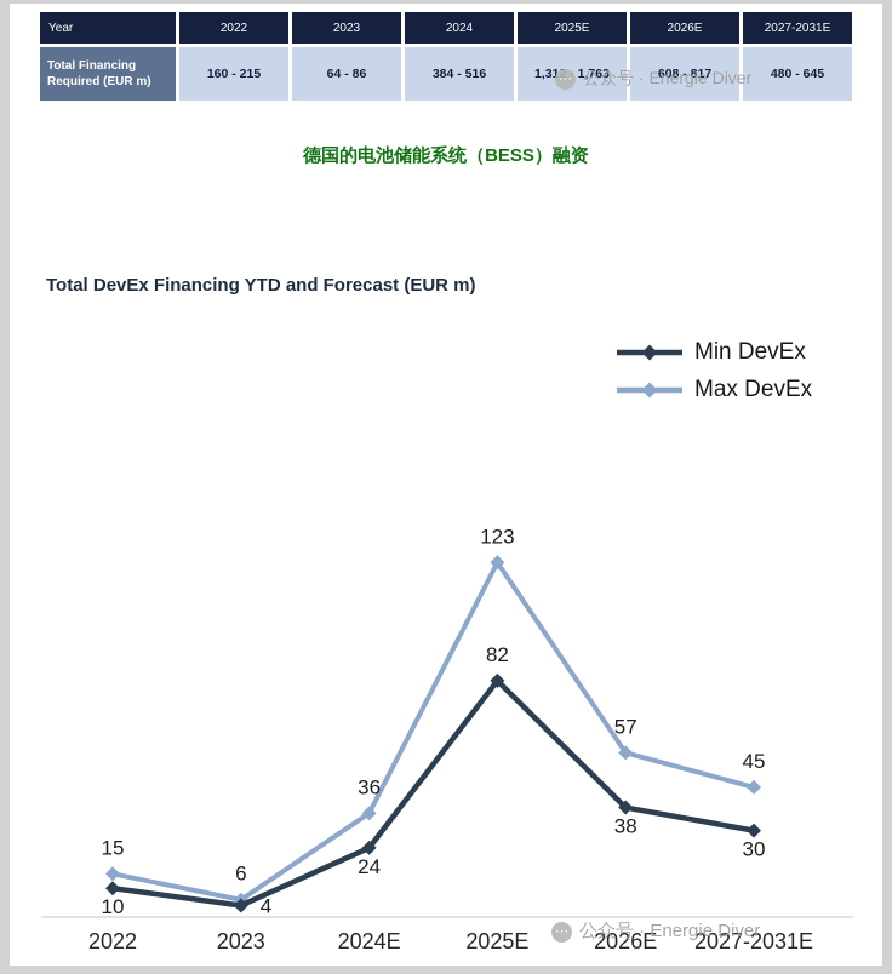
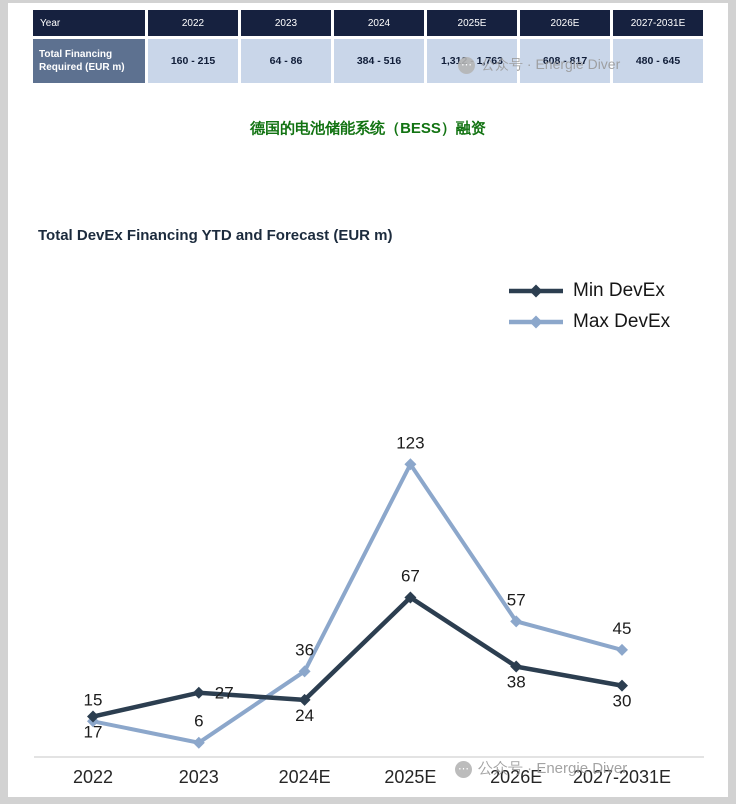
Min DevEx/2022: 10 -> 17
Min DevEx/2023: 4 -> 27
Min DevEx/2025E: 82 -> 67
